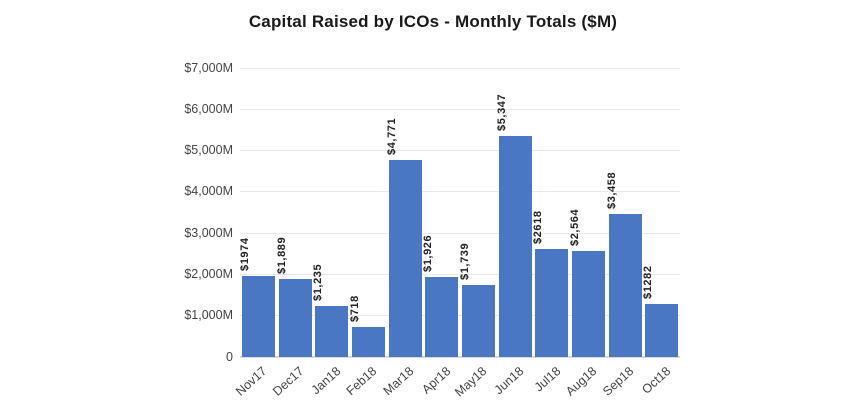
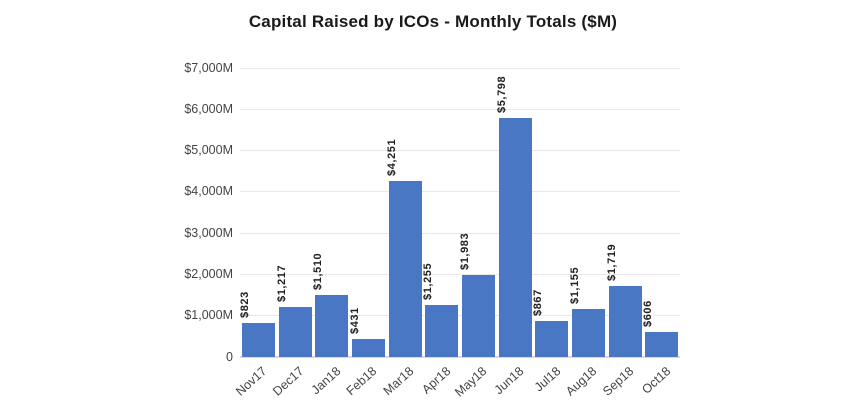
Nov17: $1974 -> $823
Dec17: $1,889 -> $1,217
Jan18: $1,235 -> $1,510
Feb18: $718 -> $431
Mar18: $4,771 -> $4,251
Apr18: $1,926 -> $1,255
May18: $1,739 -> $1,983
Jun18: $5,347 -> $5,798
Jul18: $2618 -> $867
Aug18: $2,564 -> $1,155
Sep18: $3,458 -> $1,719
Oct18: $1282 -> $606
